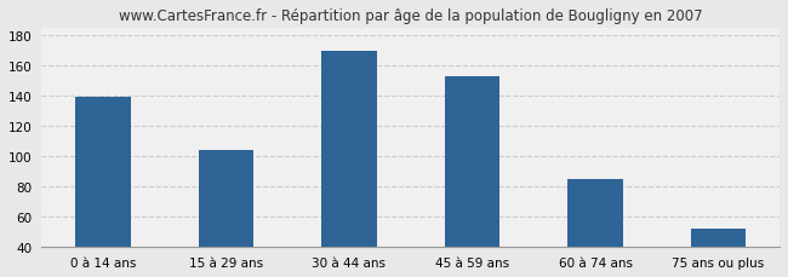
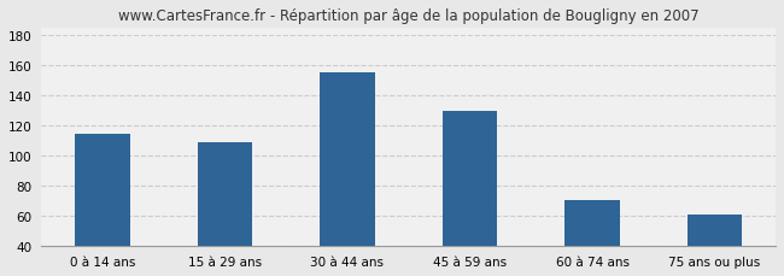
0 à 14 ans: 139 -> 115
15 à 29 ans: 104 -> 109
30 à 44 ans: 170 -> 155
45 à 59 ans: 153 -> 130
60 à 74 ans: 85 -> 71
75 ans ou plus: 52 -> 61
